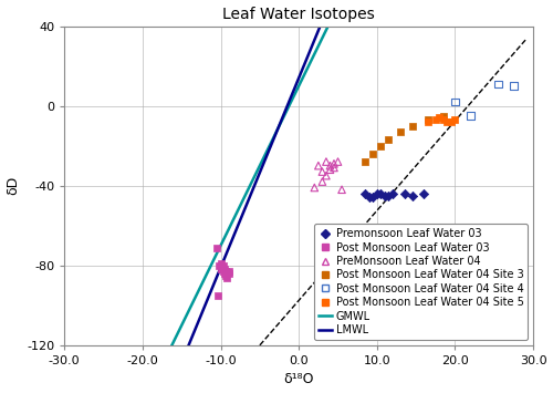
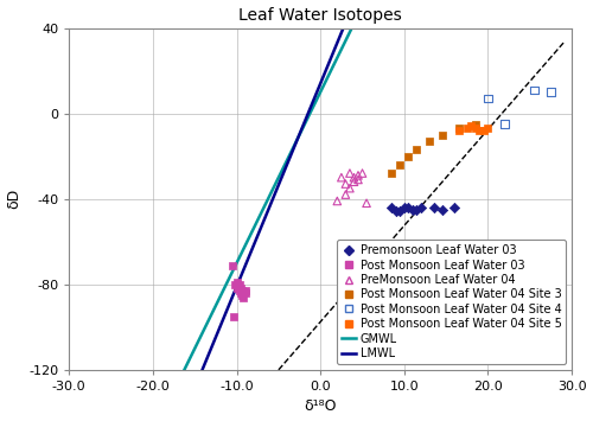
Post Monsoon Leaf Water 04 Site 4/20.0: 2 -> 7
